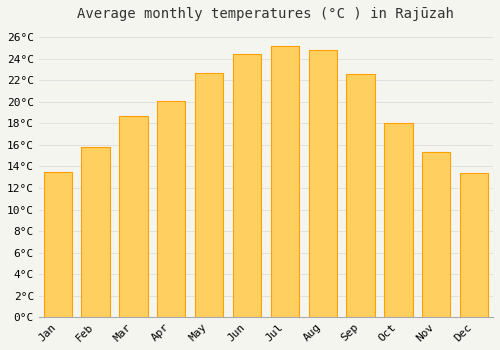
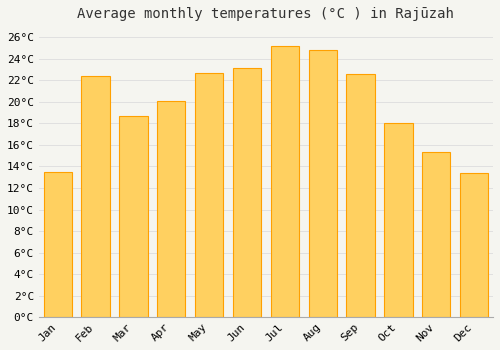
Feb: 15.8°C -> 22.4°C
Jun: 24.4°C -> 23.1°C
